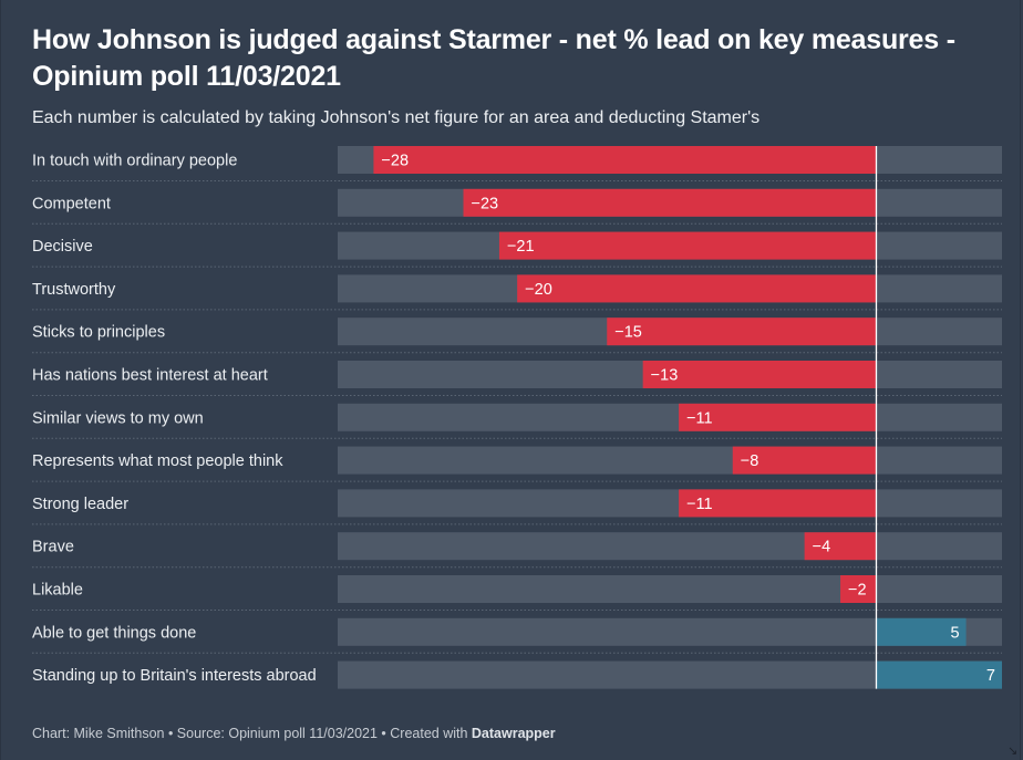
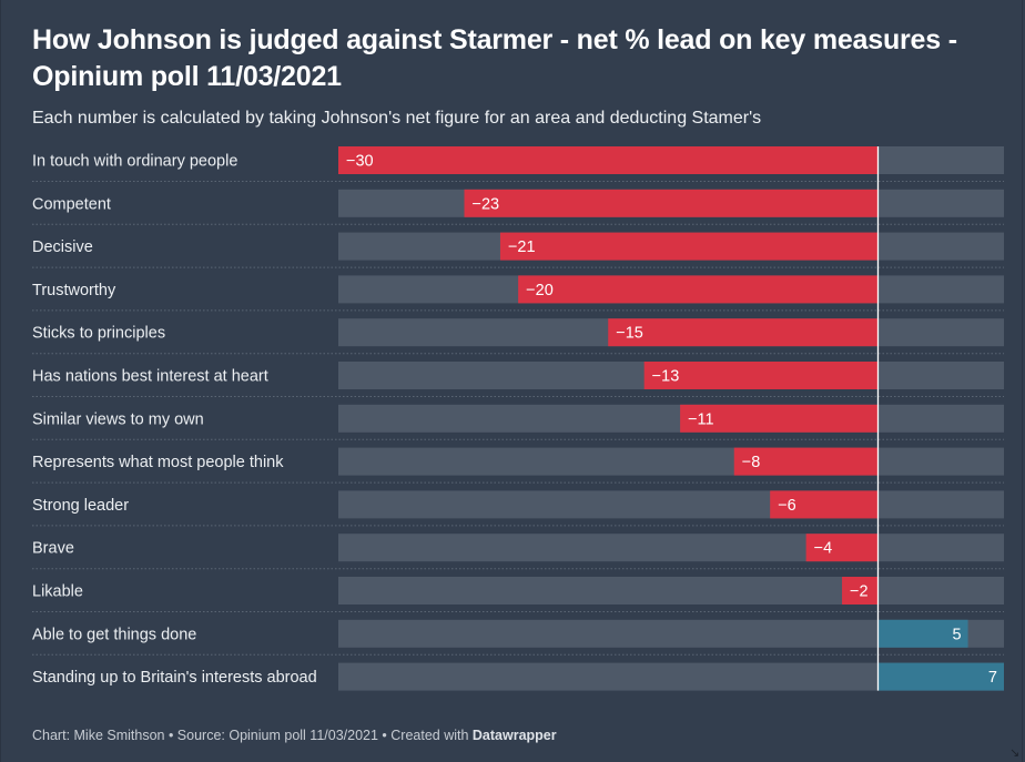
In touch with ordinary people: −28 -> −30
Strong leader: −11 -> −6
